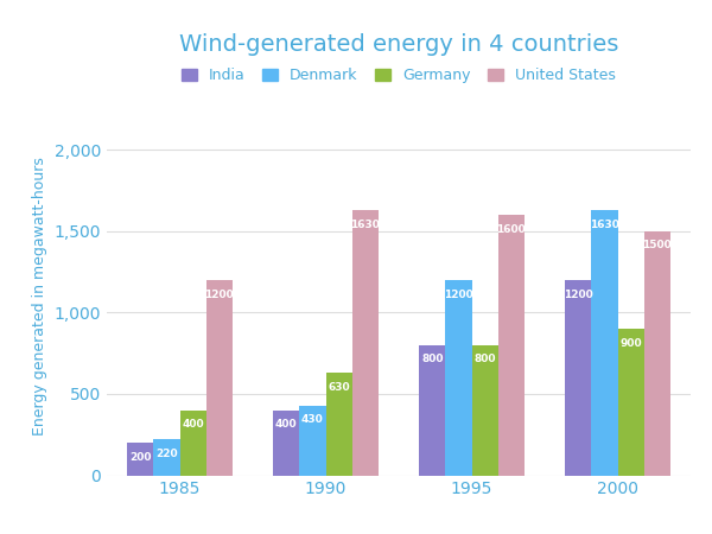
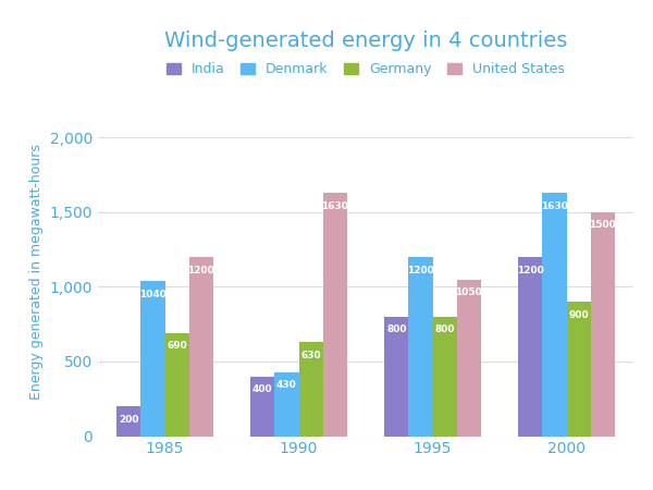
Denmark/1985: 220 -> 1040
Germany/1985: 400 -> 690
United States/1995: 1,600 -> 1,050
